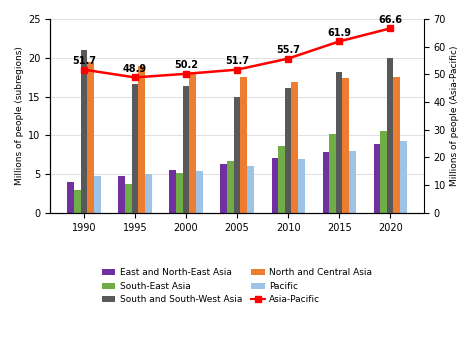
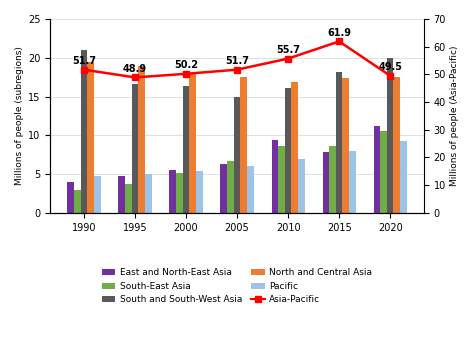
East and North-East Asia/2010: 7.1 -> 9.4
South-East Asia/2015: 10.2 -> 8.6
East and North-East Asia/2020: 8.9 -> 11.2
Asia-Pacific/2020: 66.6 -> 49.5
